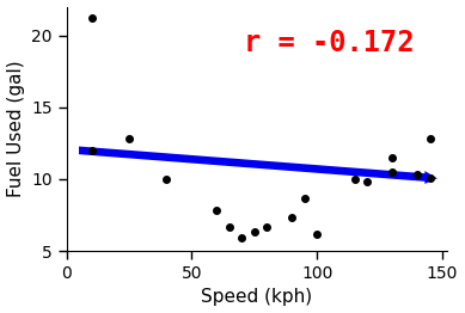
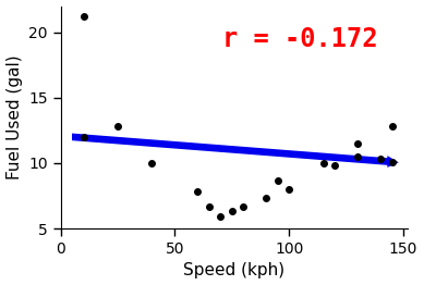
100: 6.2 -> 8.0
